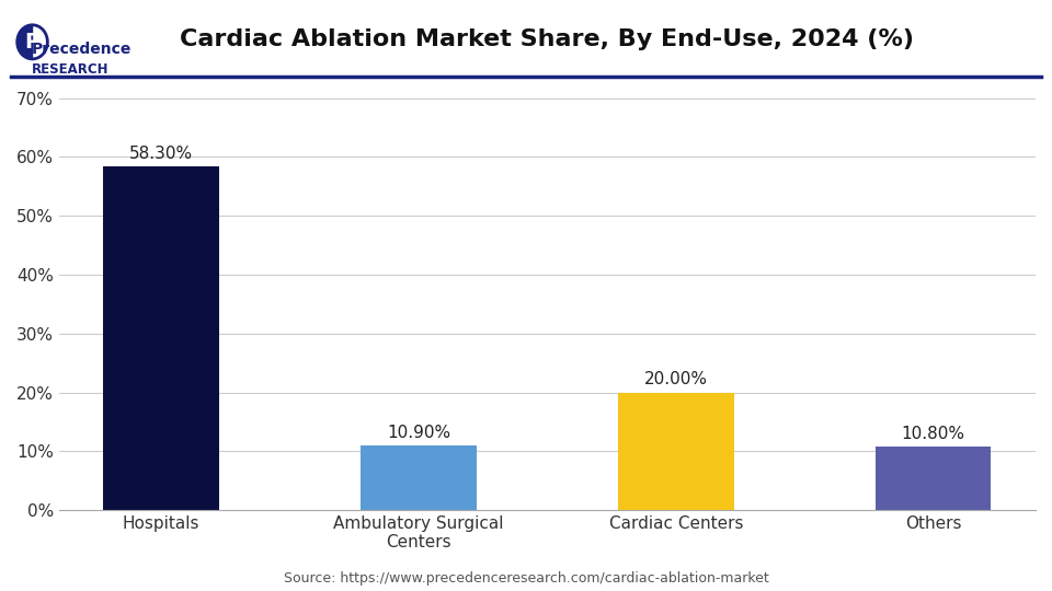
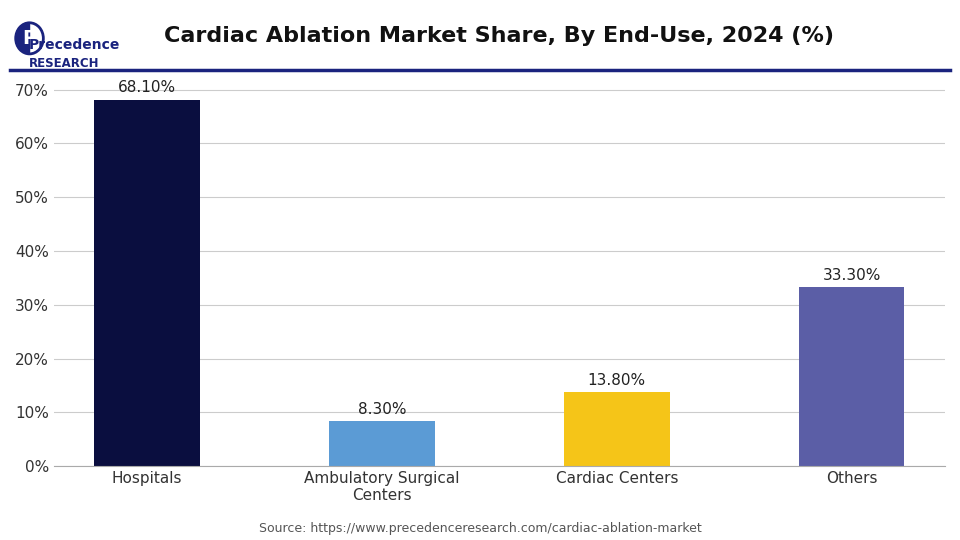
Hospitals: 58.30% -> 68.10%
Ambulatory Surgical Centers: 10.90% -> 8.30%
Cardiac Centers: 20.00% -> 13.80%
Others: 10.80% -> 33.30%
